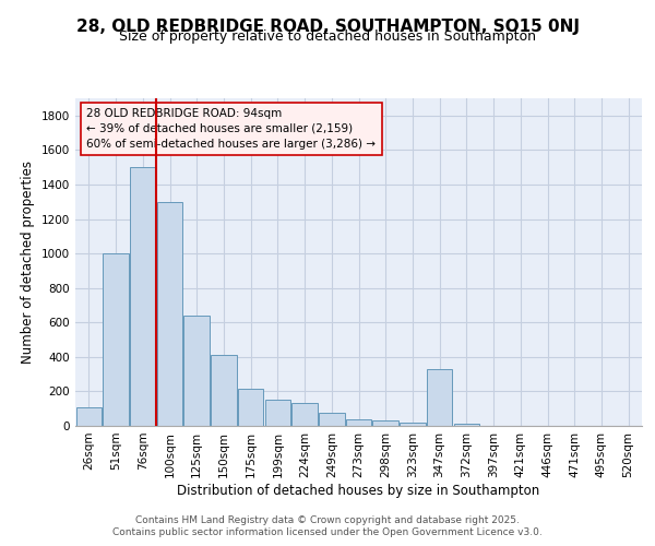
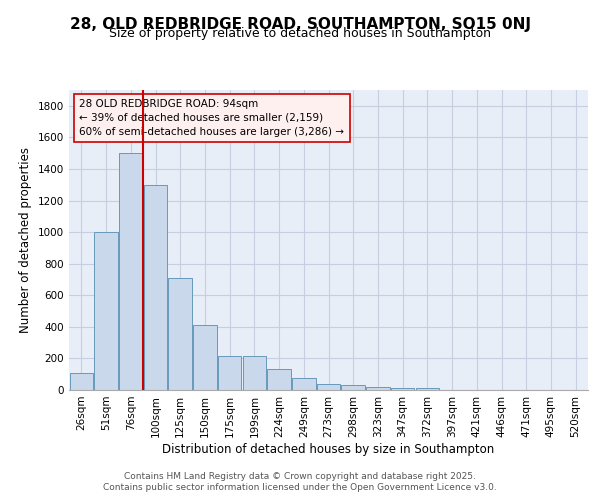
125sqm: 640 -> 710
199sqm: 150 -> 220
347sqm: 330 -> 20
